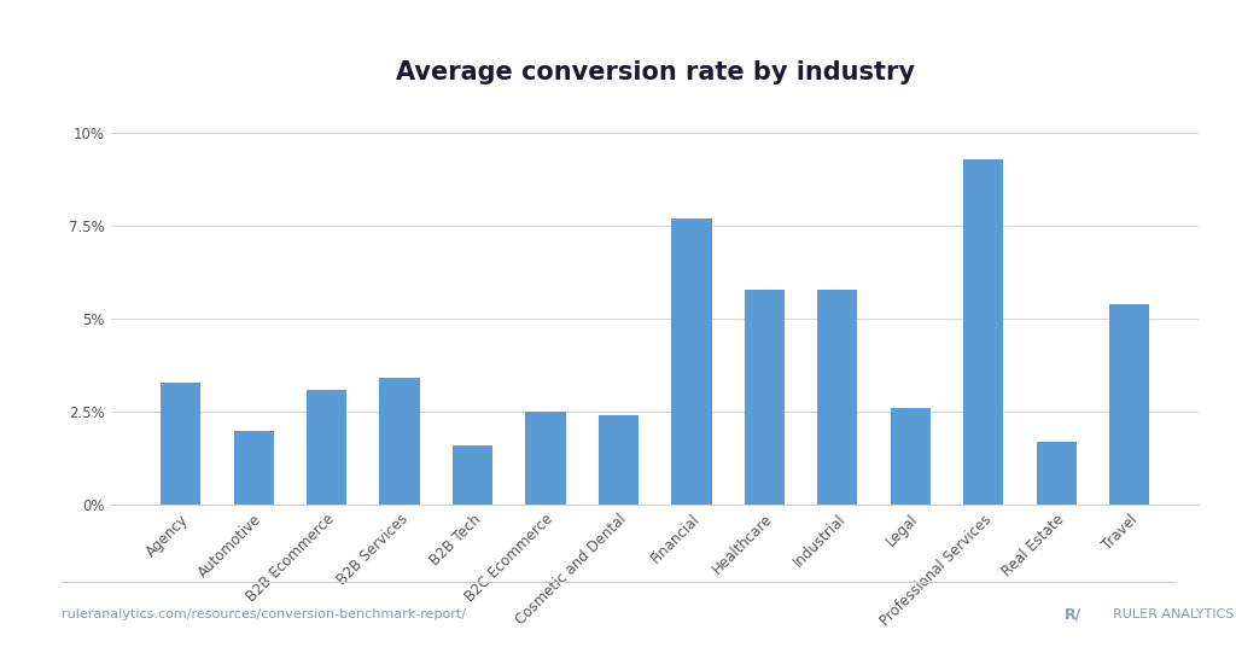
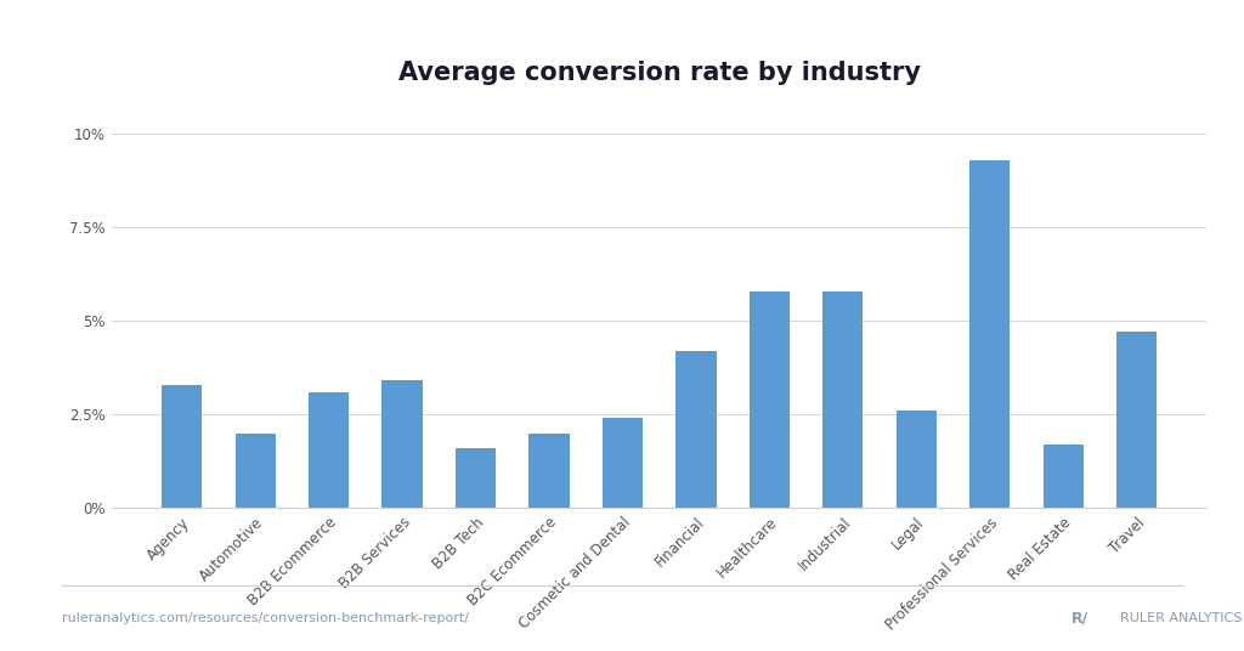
B2C Ecommerce: 2.5% -> 2.0%
Financial: 7.7% -> 4.2%
Travel: 5.4% -> 4.7%
